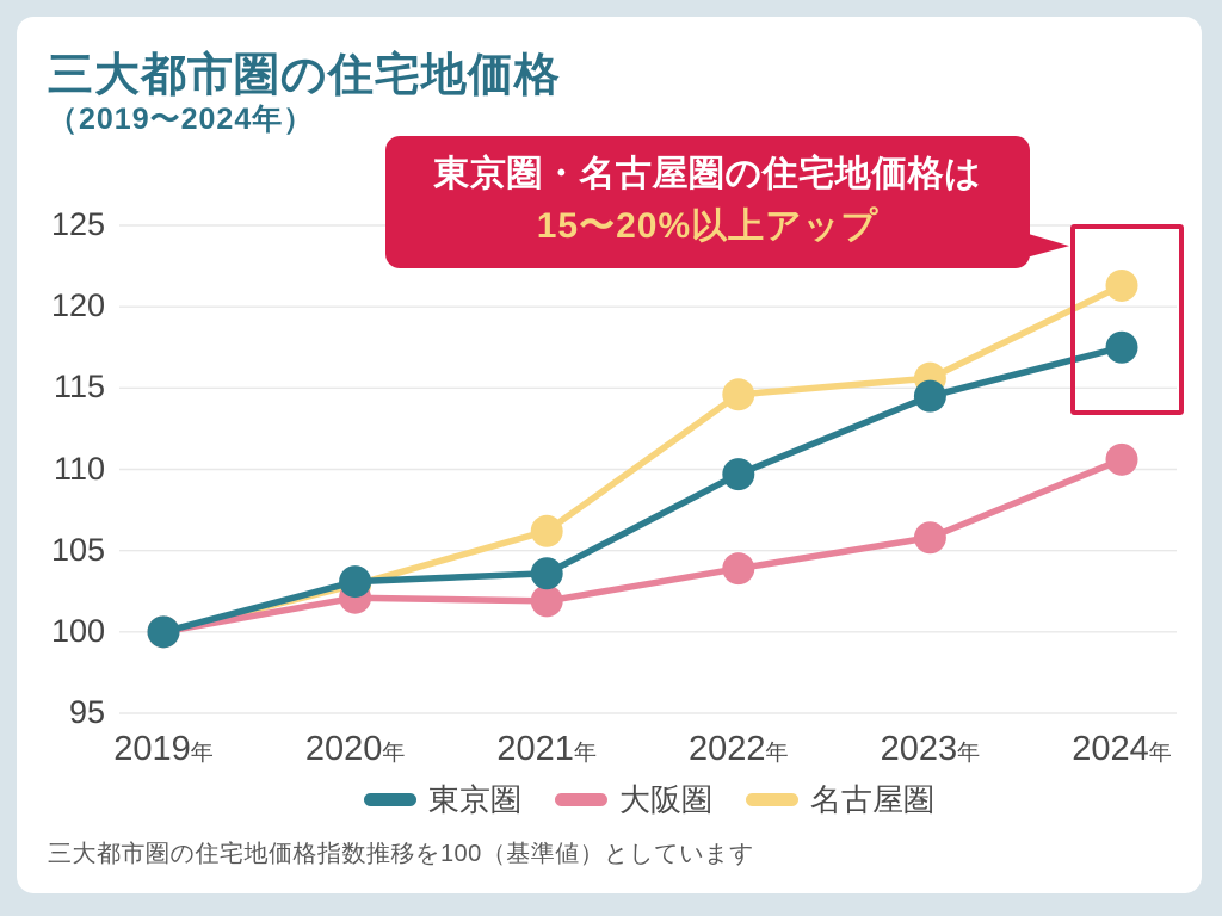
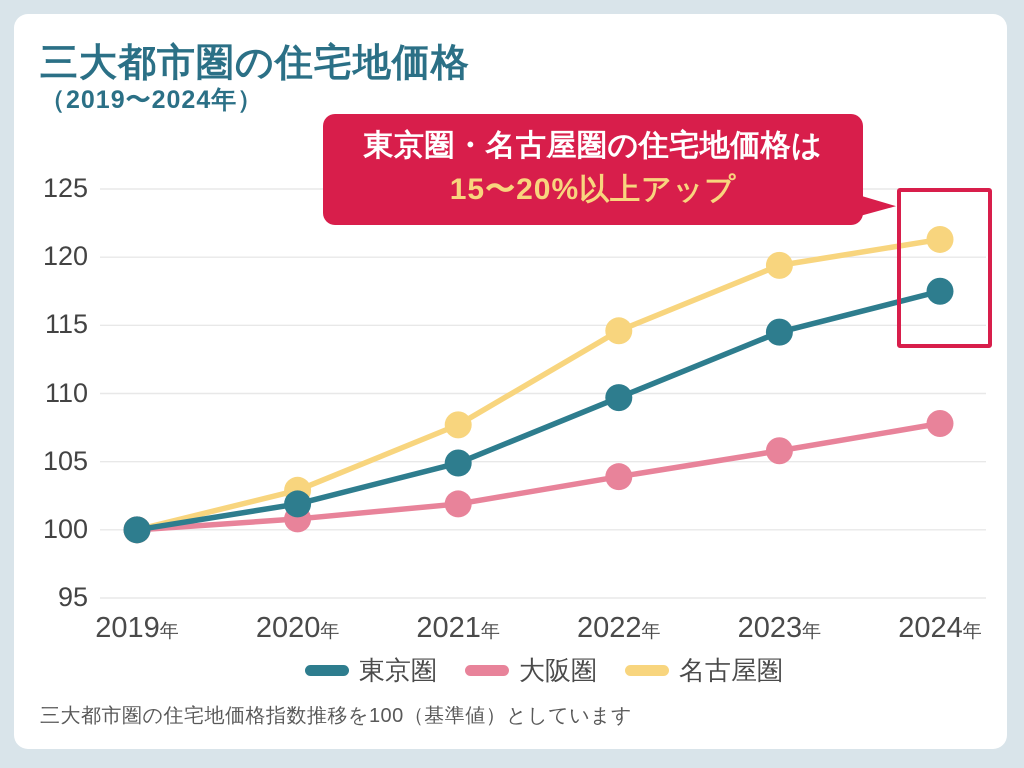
東京圏/2020年: 103.1 -> 101.9
大阪圏/2020年: 102.1 -> 100.8
東京圏/2021年: 103.6 -> 104.9
名古屋圏/2021年: 106.2 -> 107.7
名古屋圏/2023年: 115.6 -> 119.4
大阪圏/2024年: 110.6 -> 107.8
